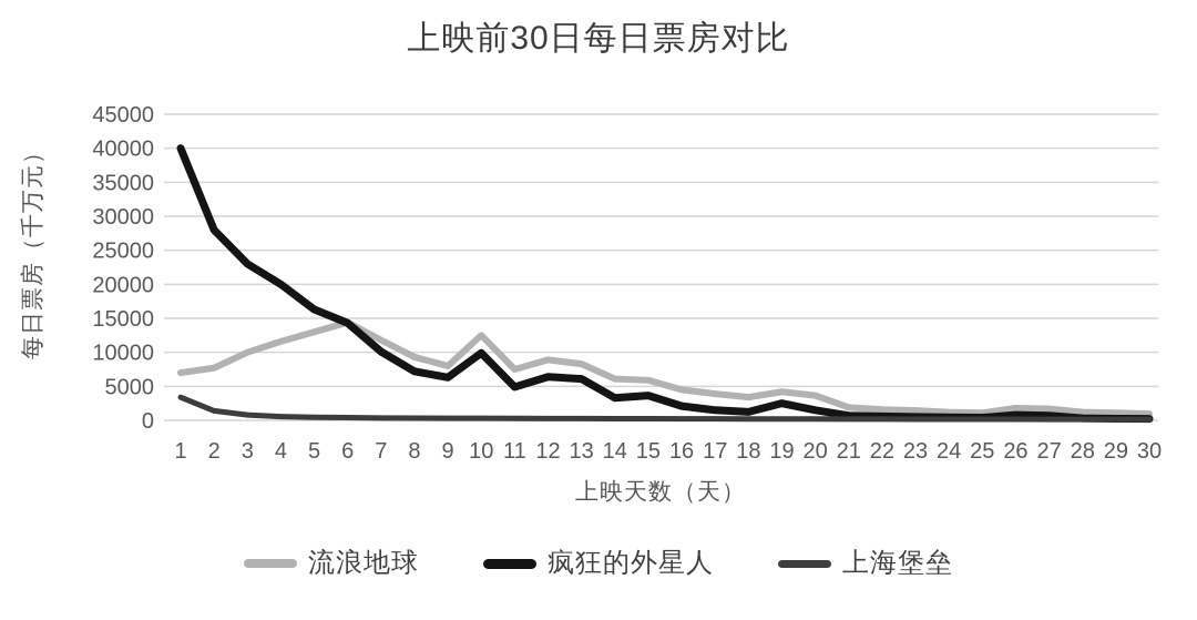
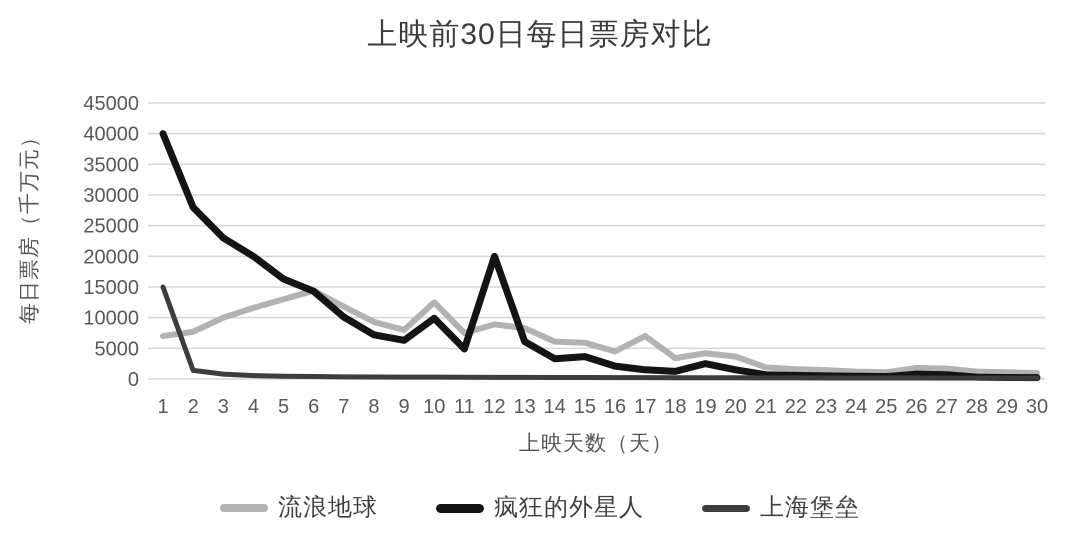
上海堡垒/1: 3000 -> 15000
疯狂的外星人/12: 6000 -> 20000
流浪地球/17: 4000 -> 7000
